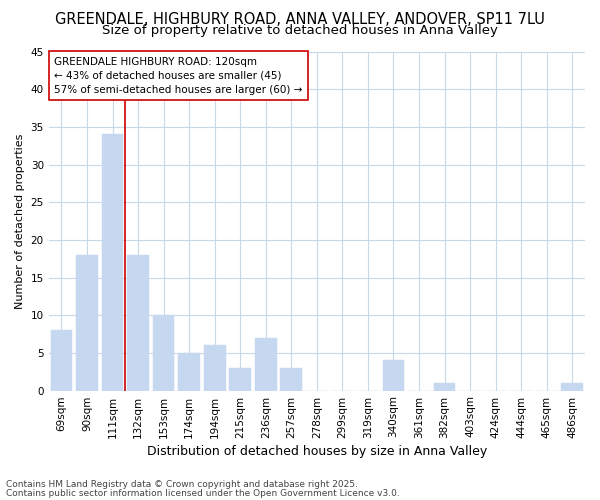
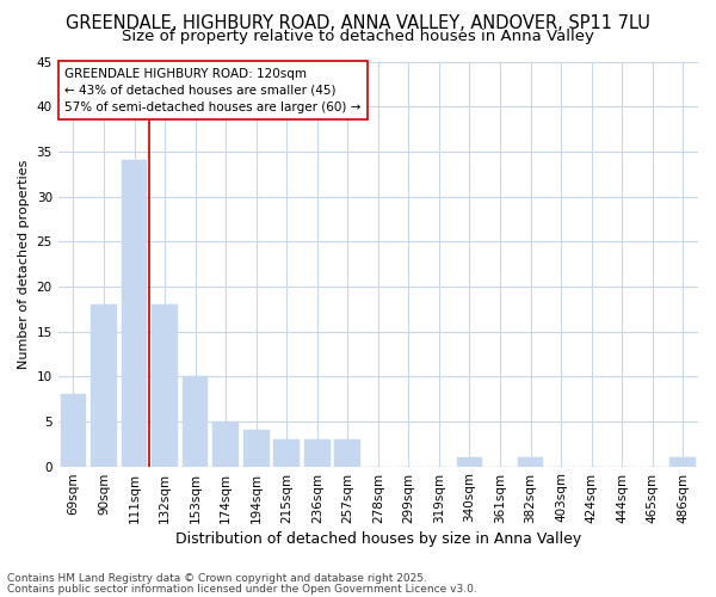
194sqm: 6 -> 4
236sqm: 7 -> 3
340sqm: 4 -> 1
